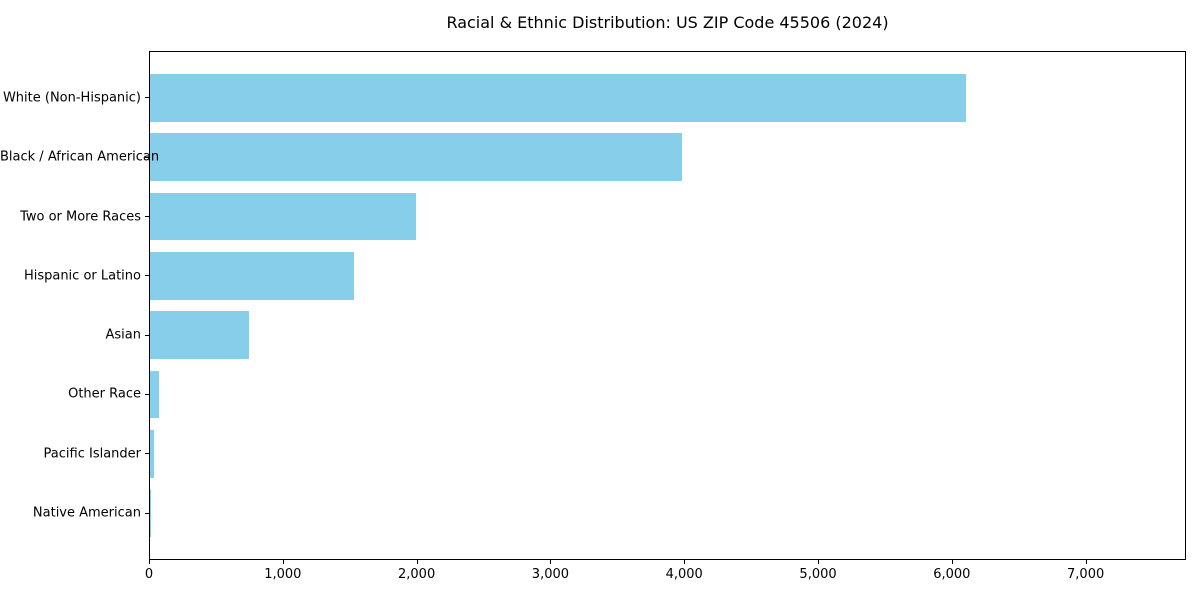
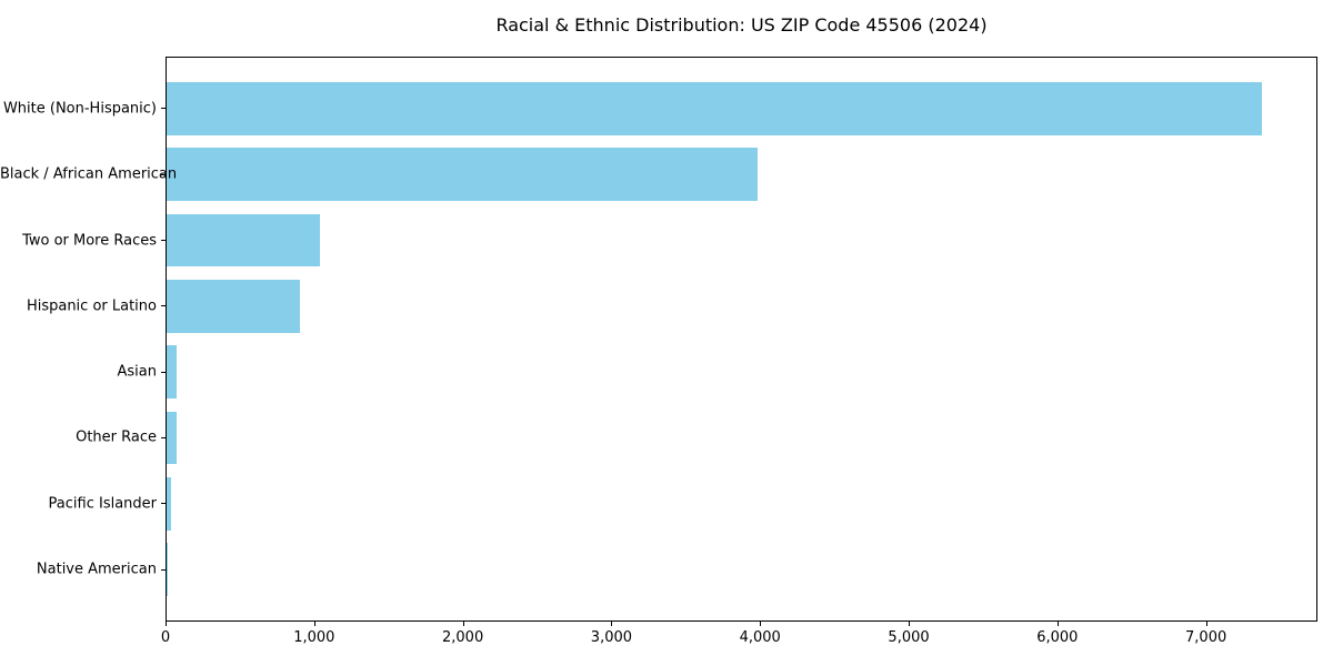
White (Non-Hispanic): 6110 -> 7380
Two or More Races: 1990 -> 1030
Hispanic or Latino: 1530 -> 900
Asian: 740 -> 70
